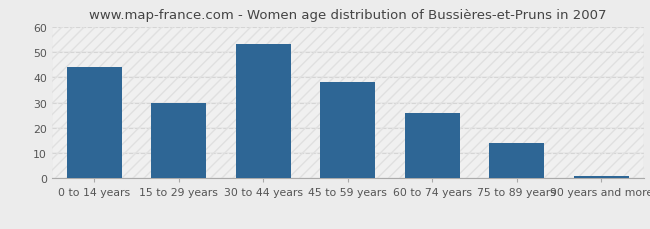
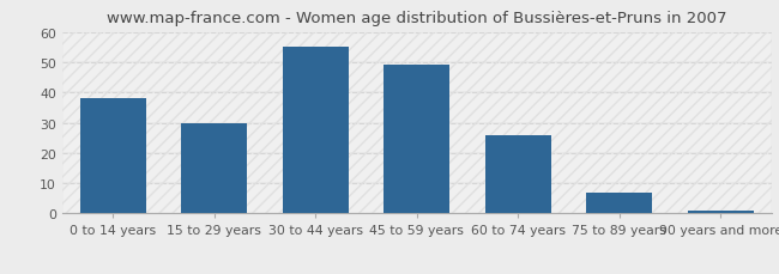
0 to 14 years: 44 -> 38
30 to 44 years: 53 -> 55
45 to 59 years: 38 -> 49
75 to 89 years: 14 -> 7
